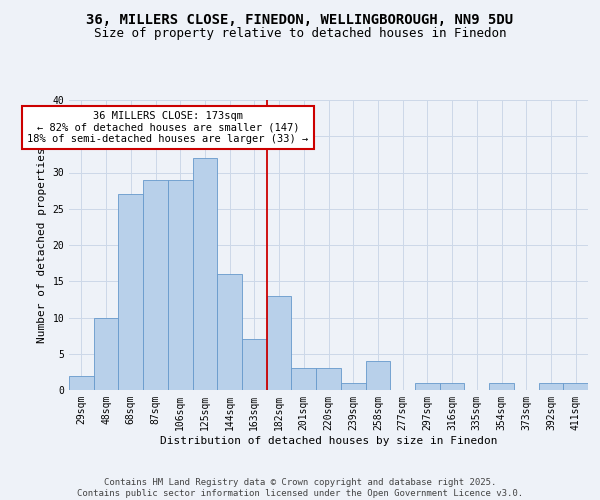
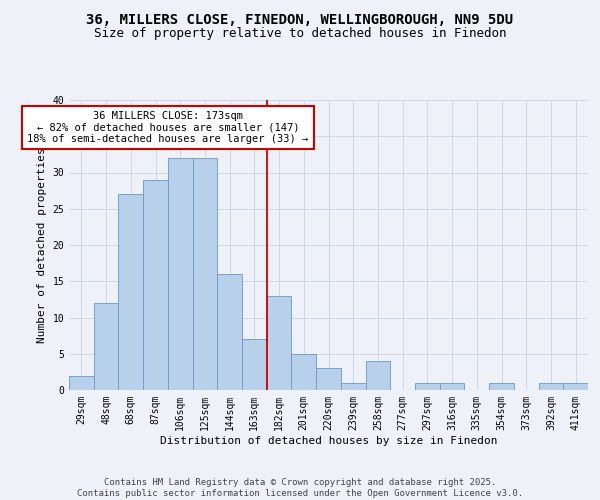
48sqm: 10 -> 12
106sqm: 29 -> 32
201sqm: 3 -> 5
